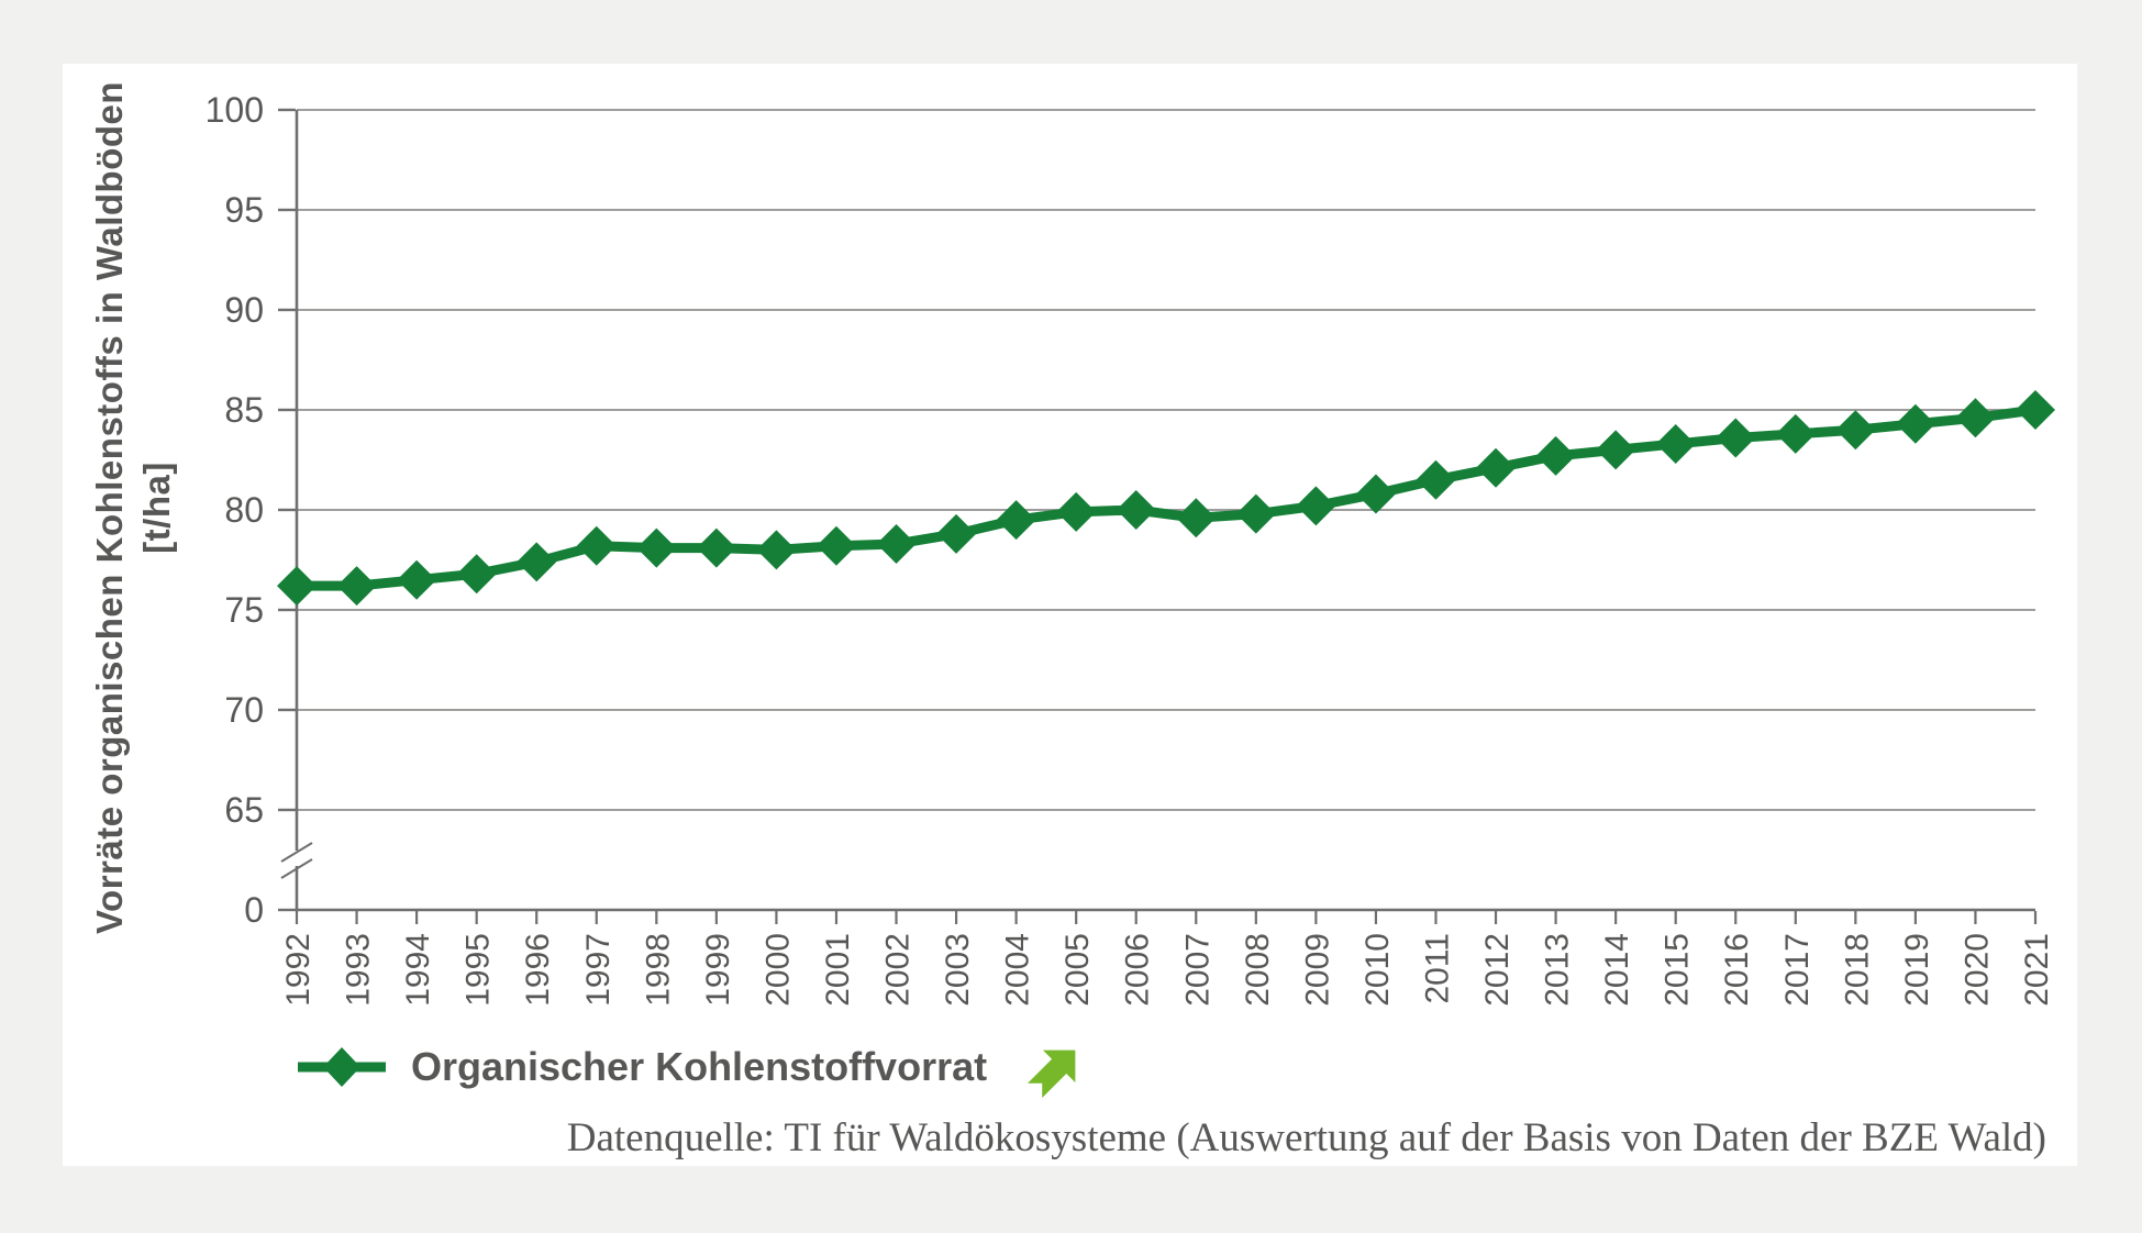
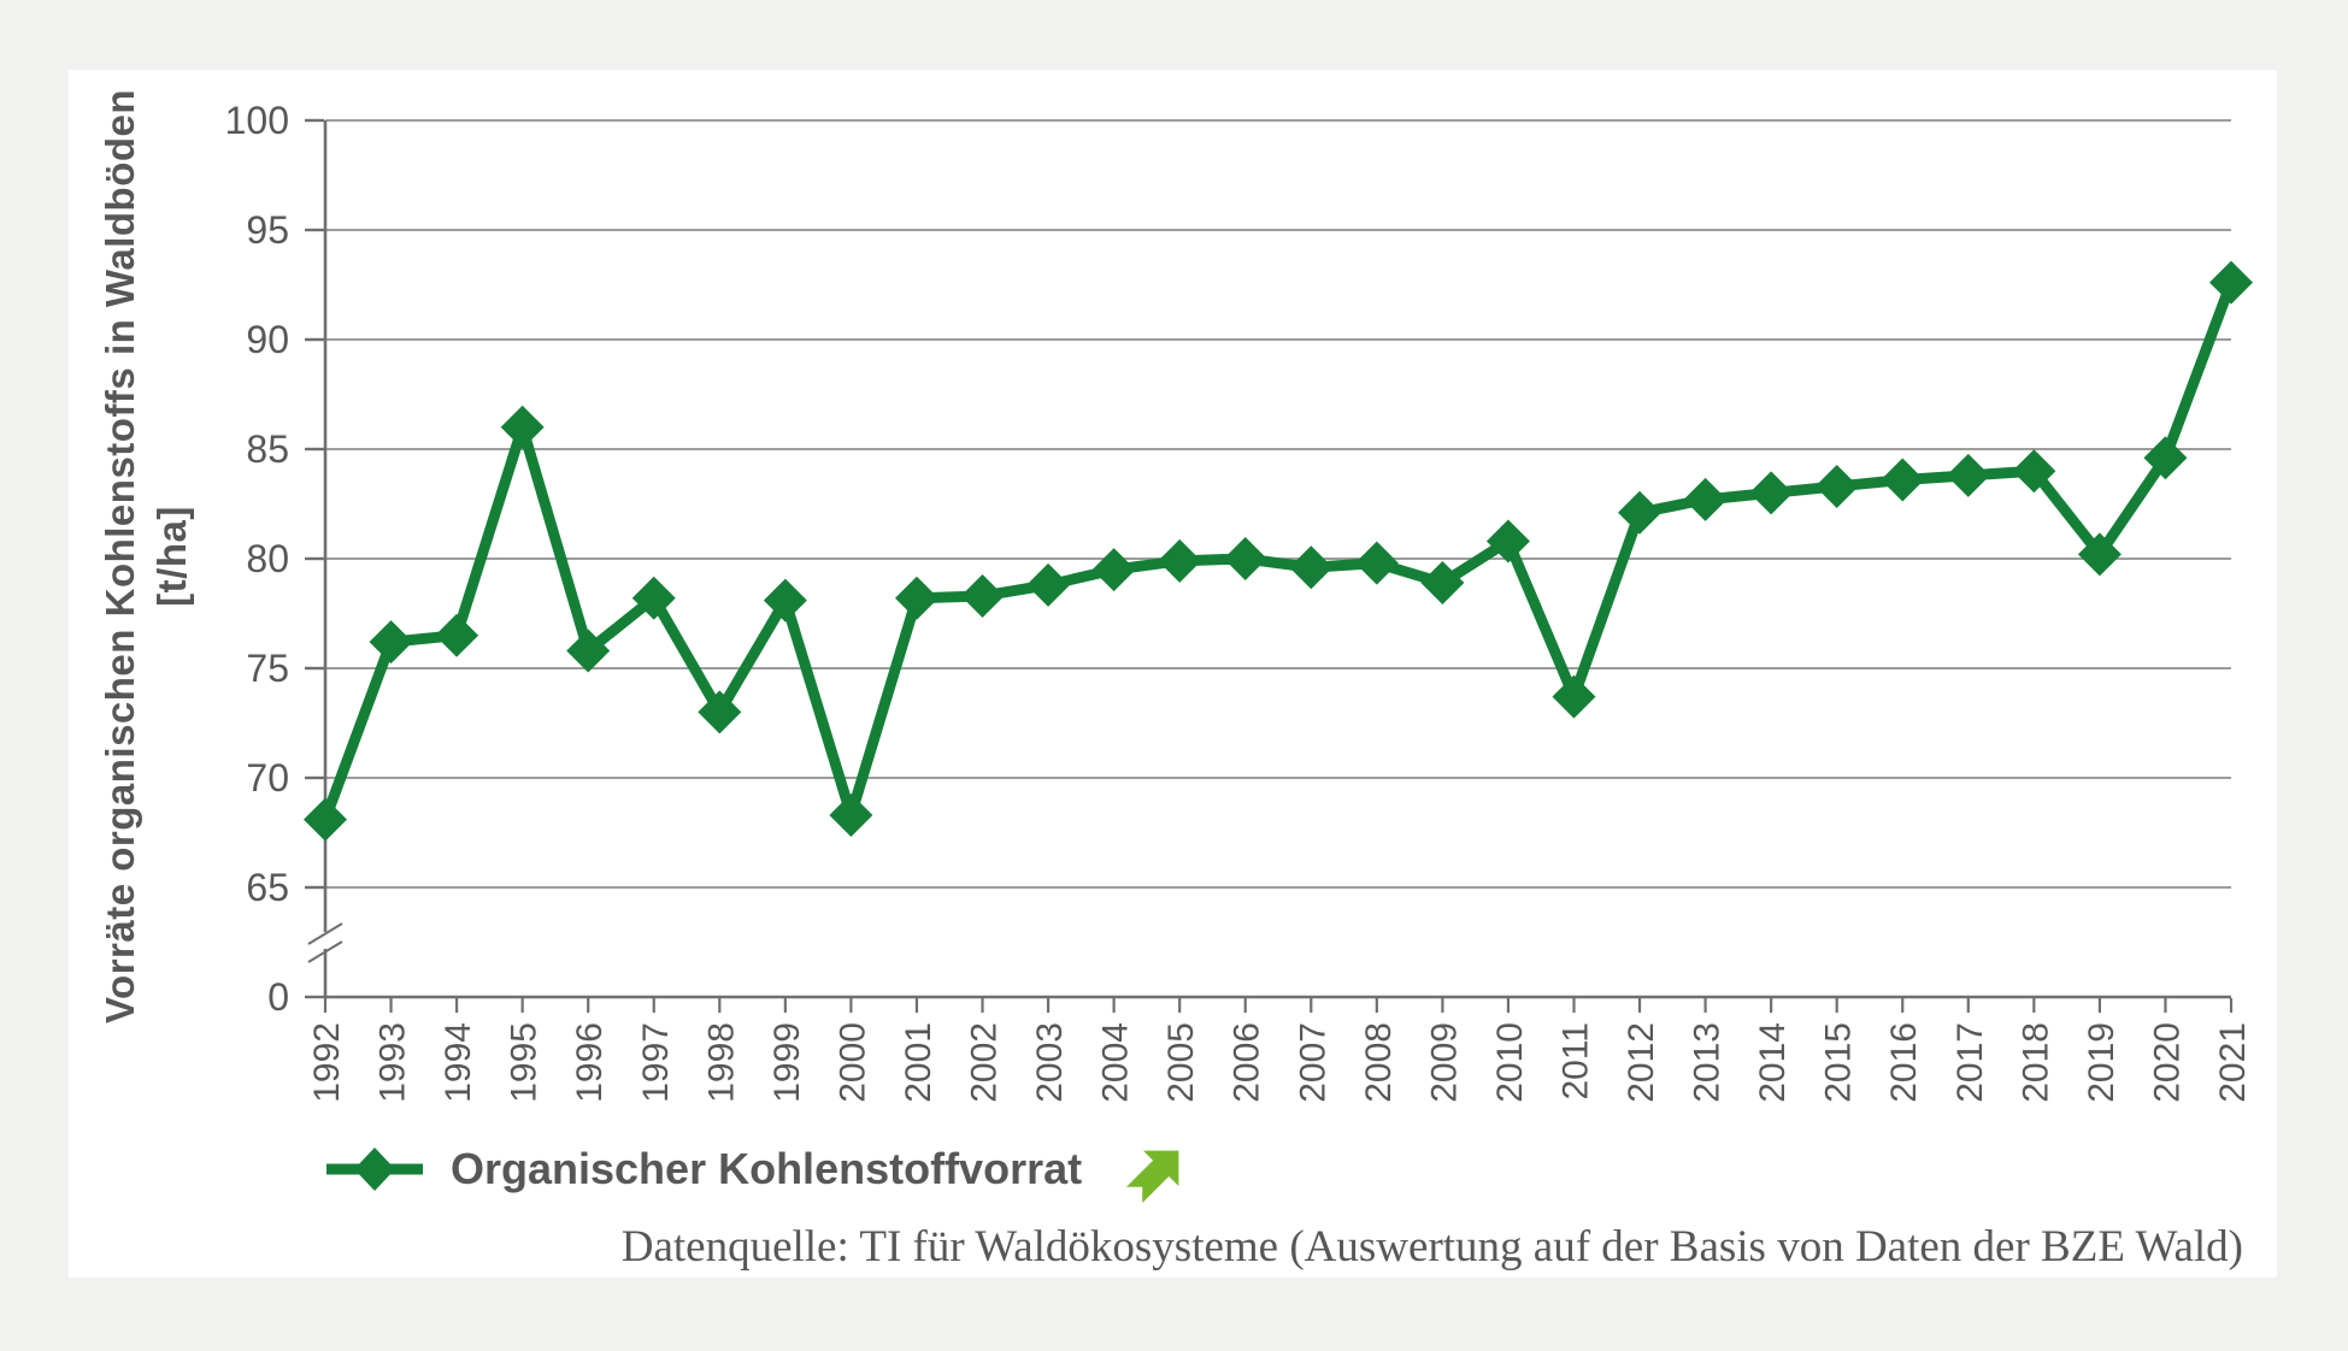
1992: 76.2 -> 68.1
1995: 76.8 -> 86.0
1996: 77.4 -> 75.8
1998: 78.1 -> 73.0
2000: 78.0 -> 68.3
2009: 80.2 -> 78.9
2011: 81.5 -> 73.7
2019: 84.3 -> 80.2
2021: 85.0 -> 92.6
